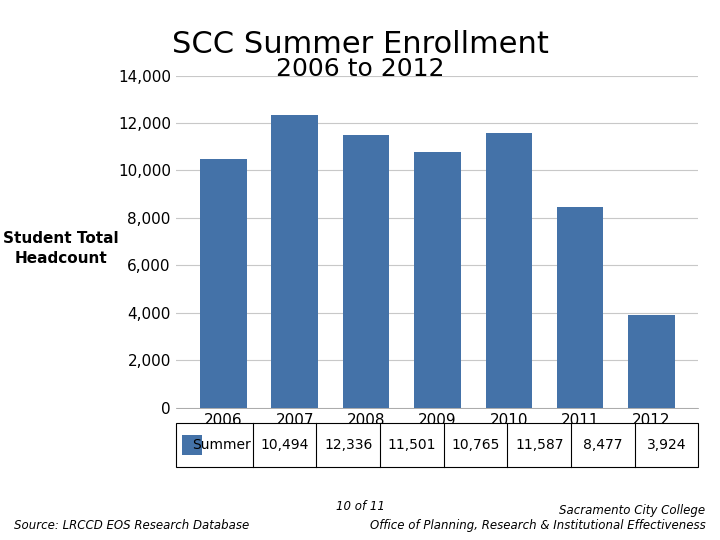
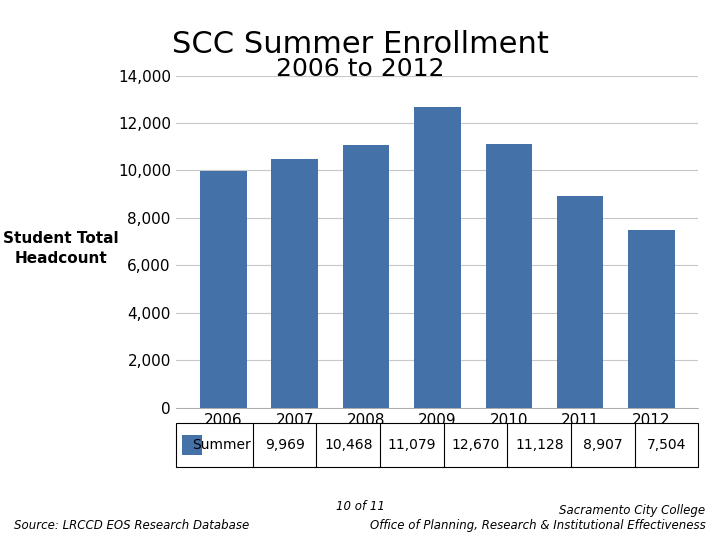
2006: 10,494 -> 9,969
2007: 12,336 -> 10,468
2008: 11,501 -> 11,079
2009: 10,765 -> 12,670
2010: 11,587 -> 11,128
2011: 8,477 -> 8,907
2012: 3,924 -> 7,504
